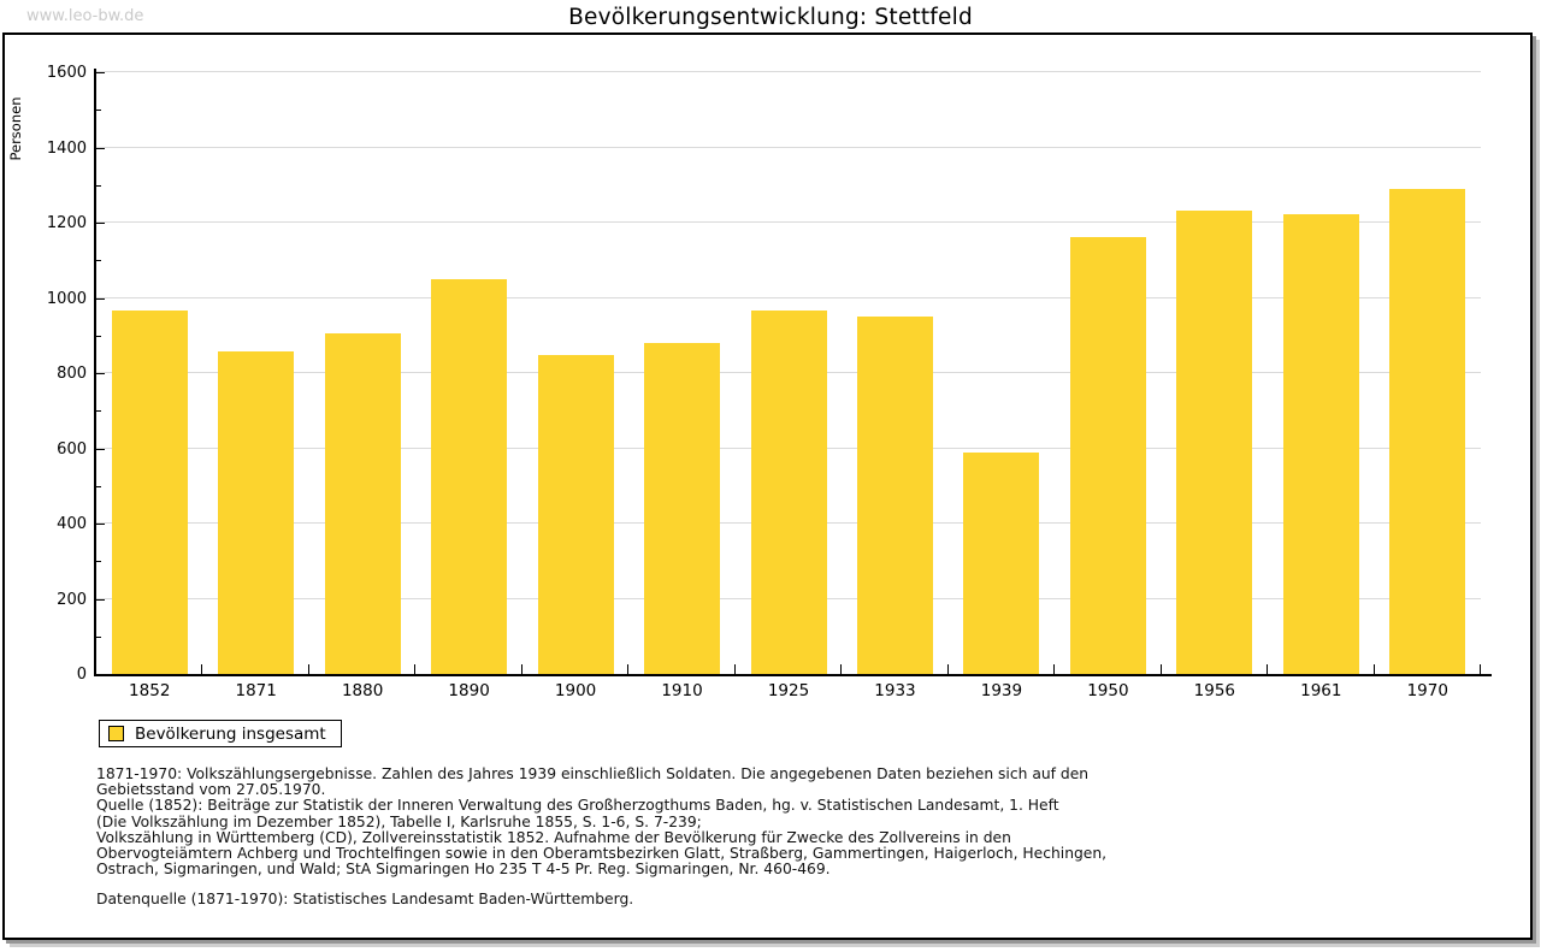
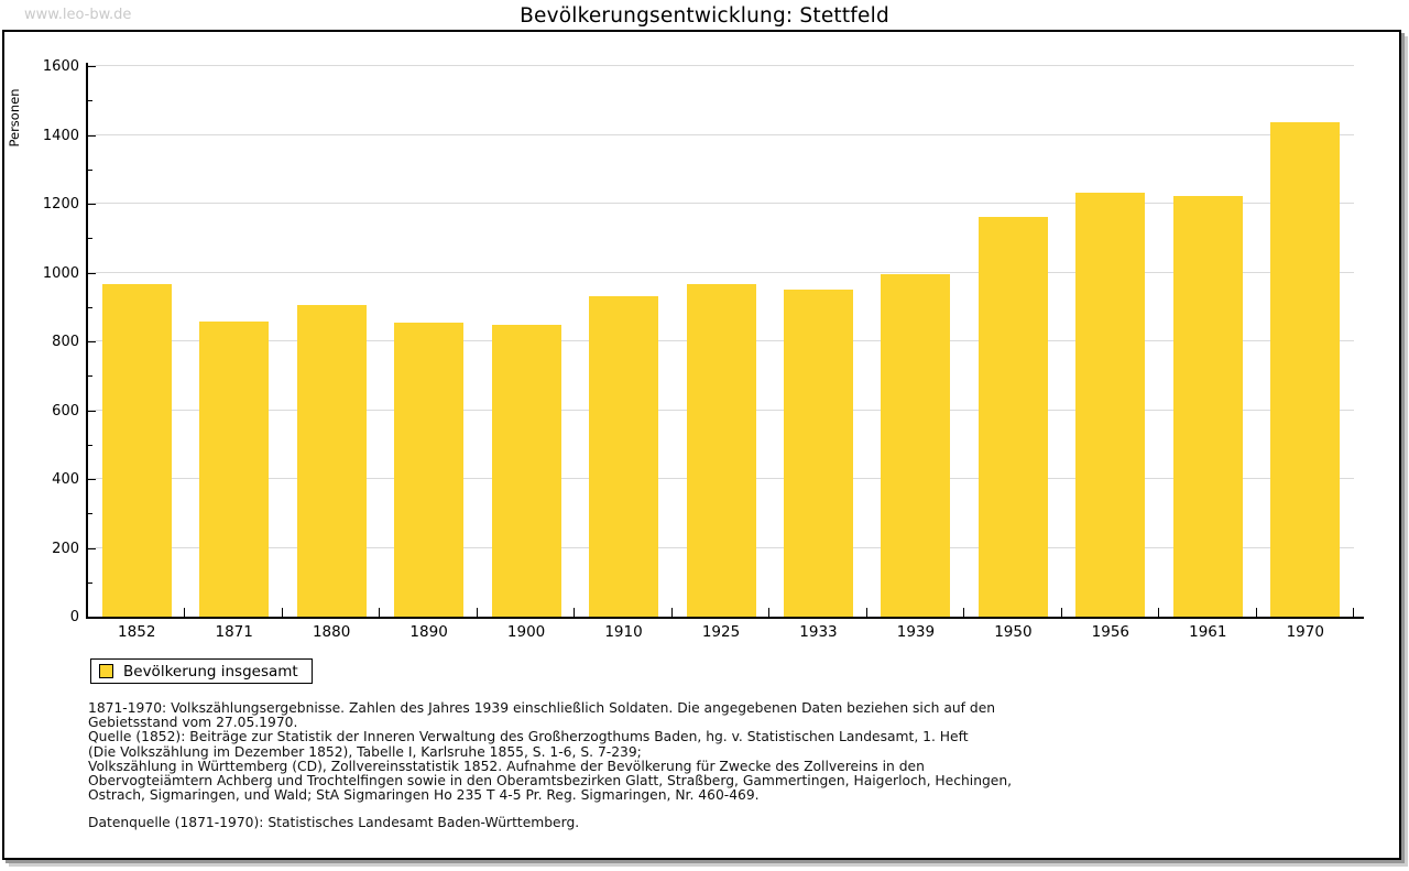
1890: 1050 -> 850
1910: 880 -> 930
1939: 590 -> 1000
1970: 1290 -> 1440
